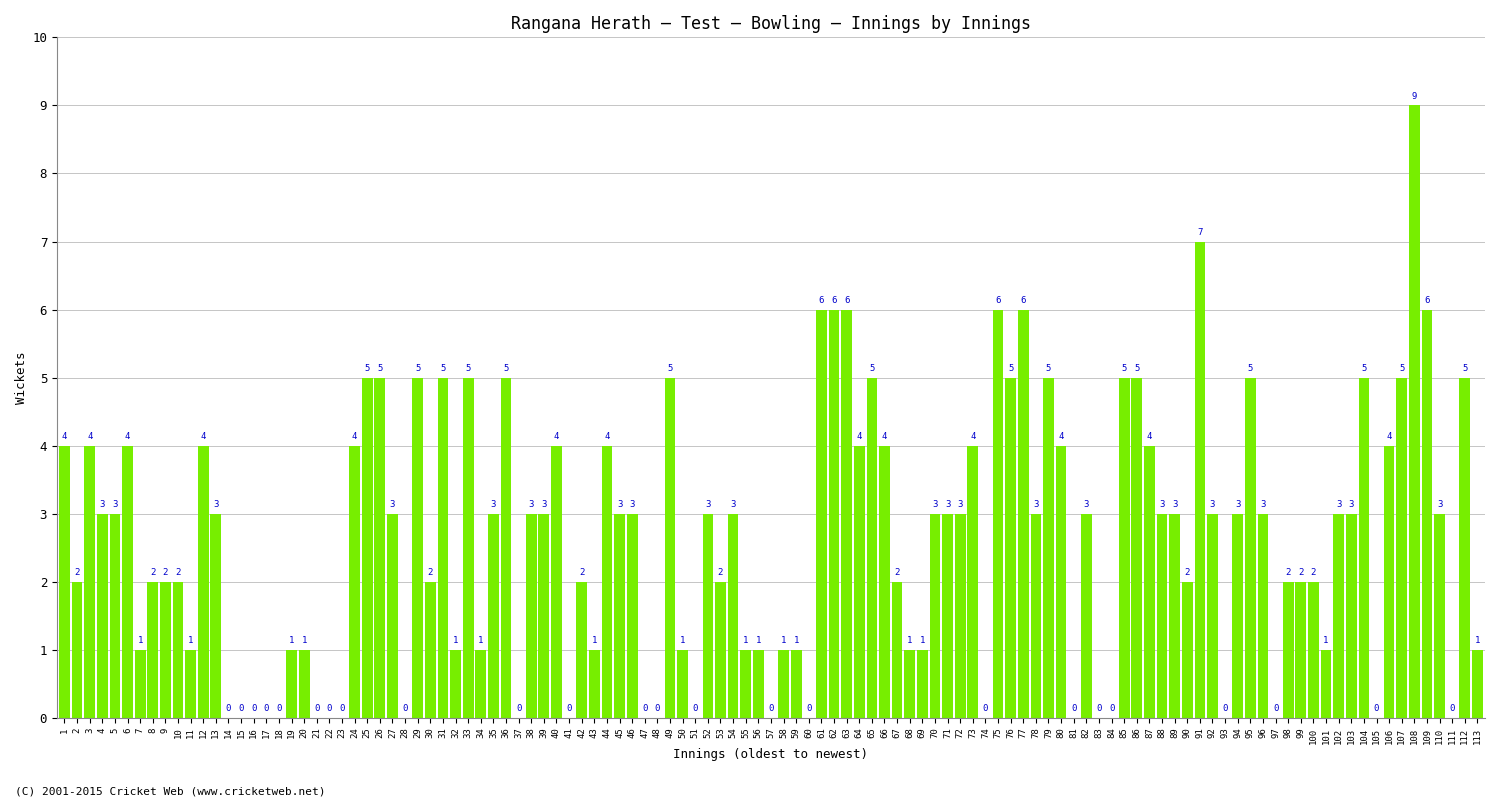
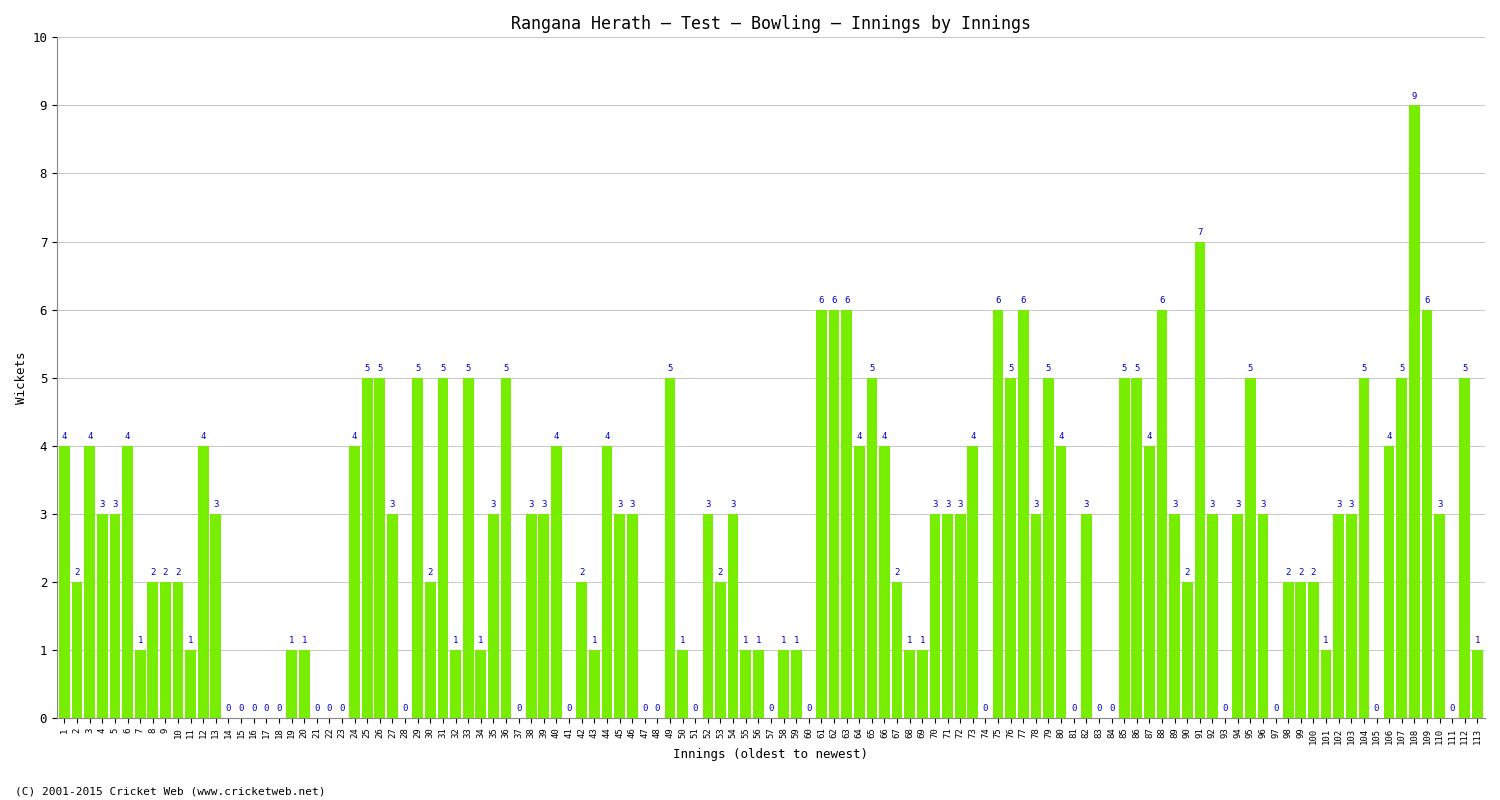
88: 3 -> 6
